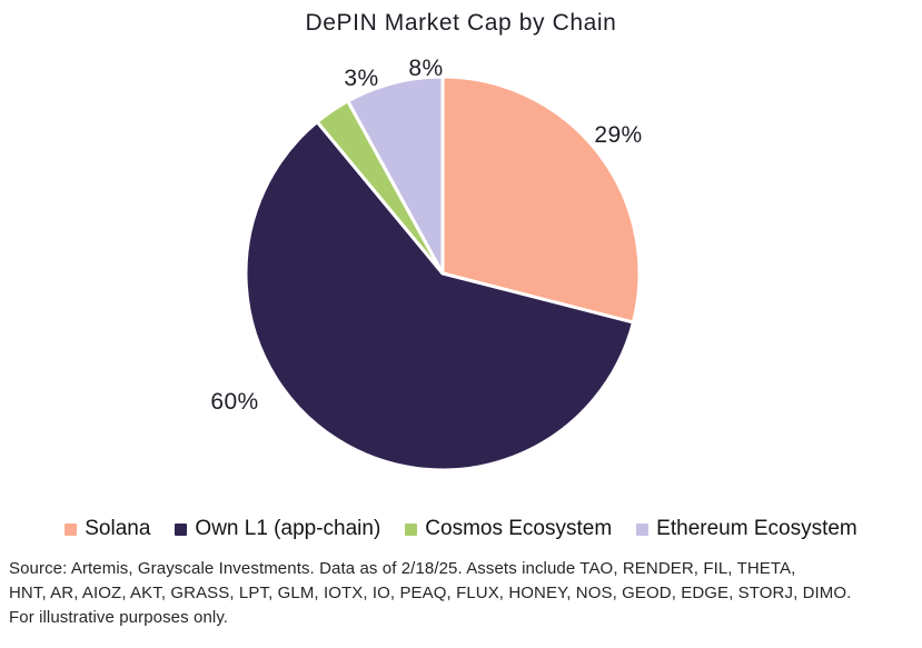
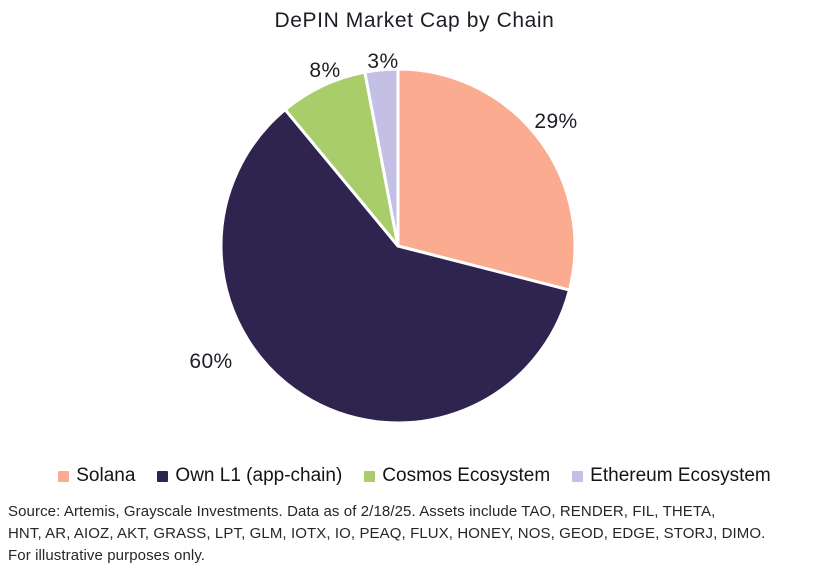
Cosmos Ecosystem: 3% -> 8%
Ethereum Ecosystem: 8% -> 3%
